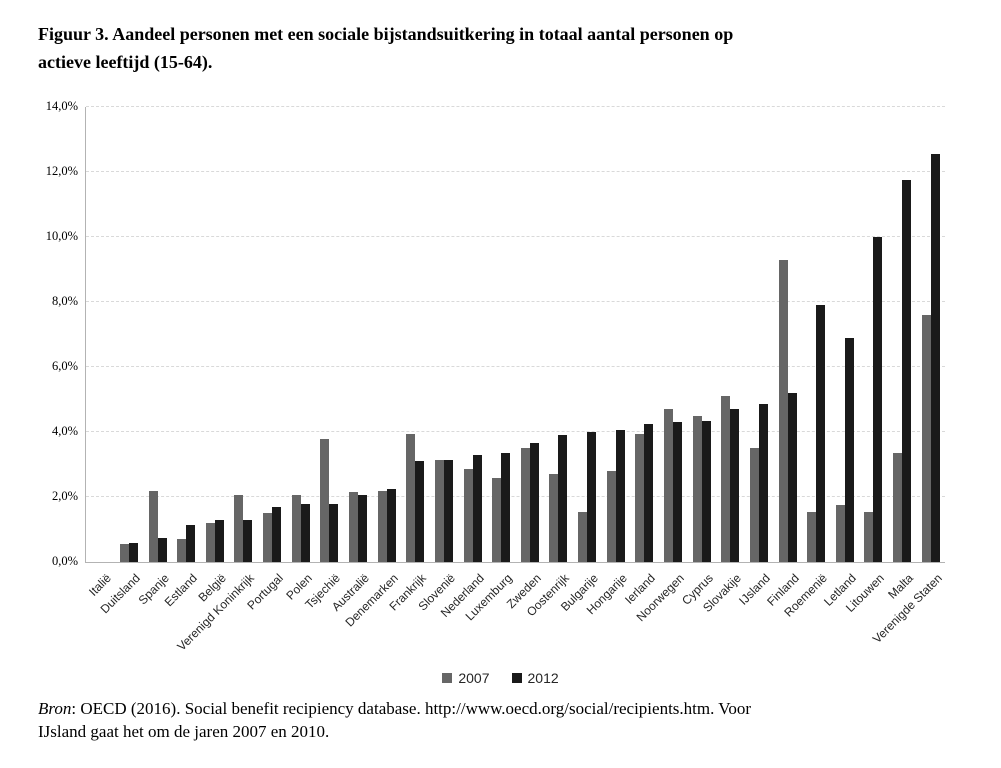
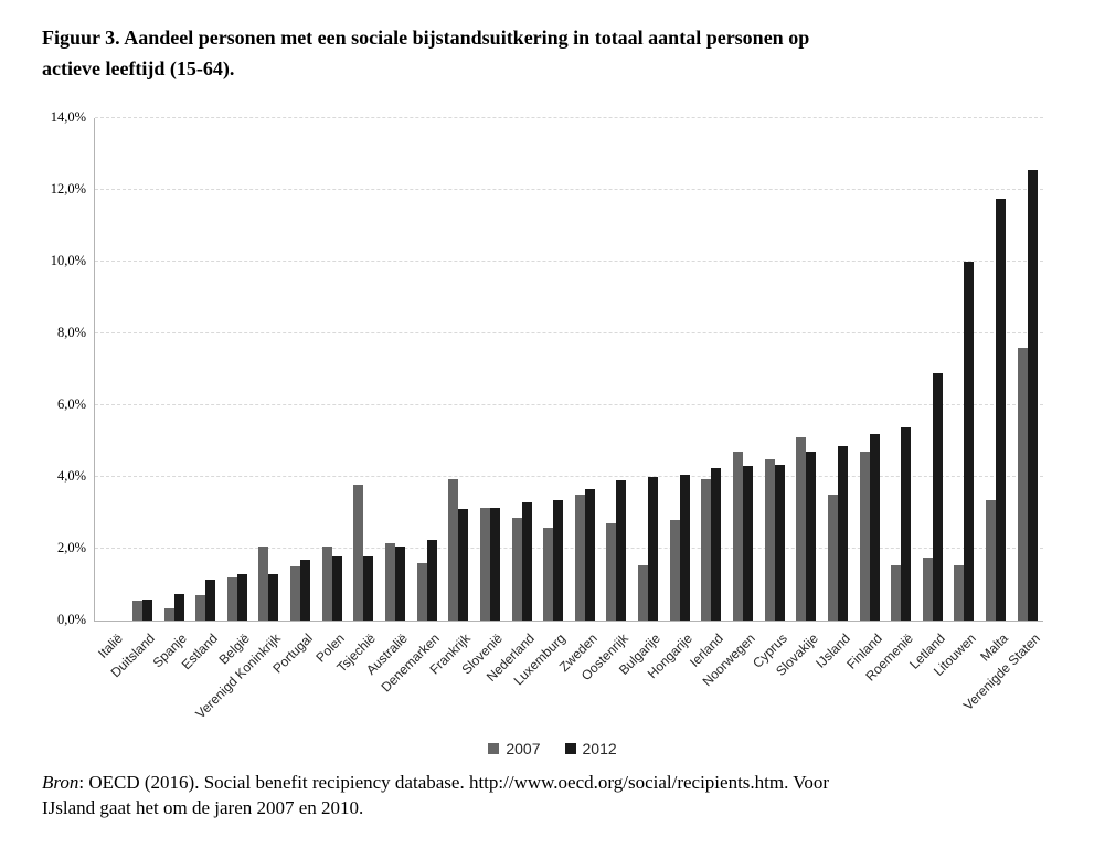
2007/Spanje: 2,2% -> 0,3%
2007/Denemarken: 2,2% -> 1,6%
2007/Finland: 9,3% -> 4,7%
2012/Roemenië: 7,9% -> 5,4%
